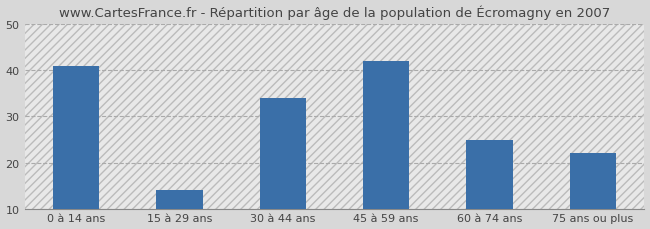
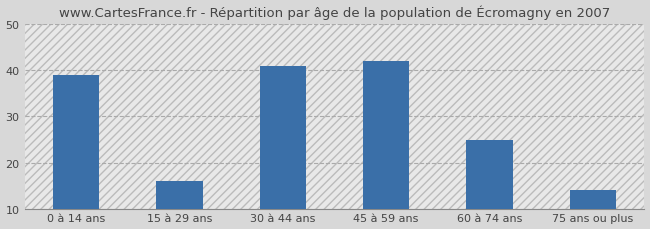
0 à 14 ans: 41 -> 39
15 à 29 ans: 14 -> 16
30 à 44 ans: 34 -> 41
75 ans ou plus: 22 -> 14
